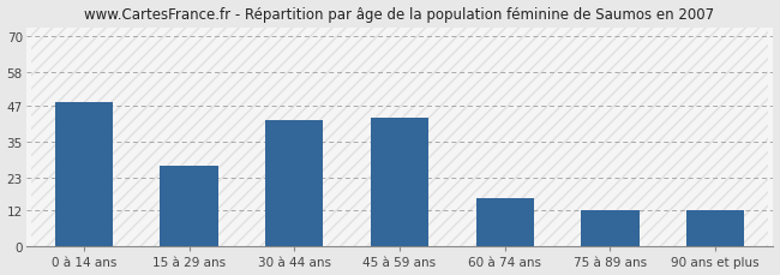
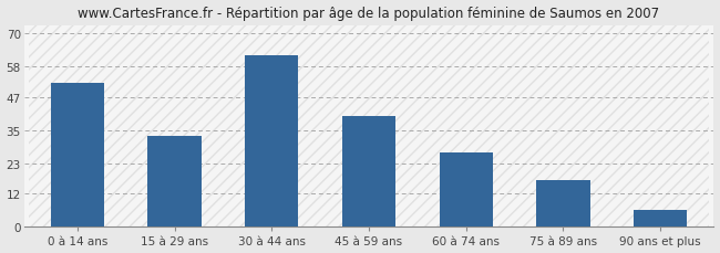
0 à 14 ans: 48 -> 52
15 à 29 ans: 27 -> 33
30 à 44 ans: 42 -> 62
45 à 59 ans: 43 -> 40
60 à 74 ans: 16 -> 27
75 à 89 ans: 12 -> 17
90 ans et plus: 12 -> 6
